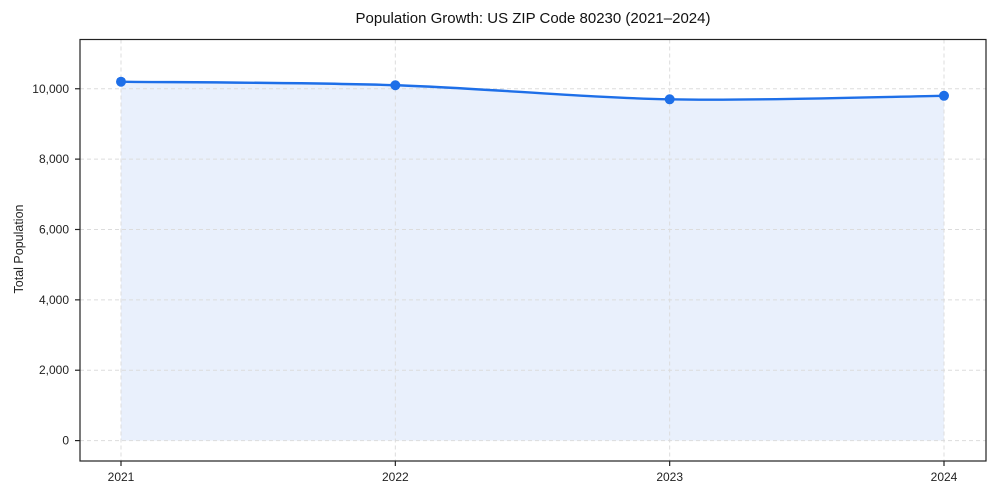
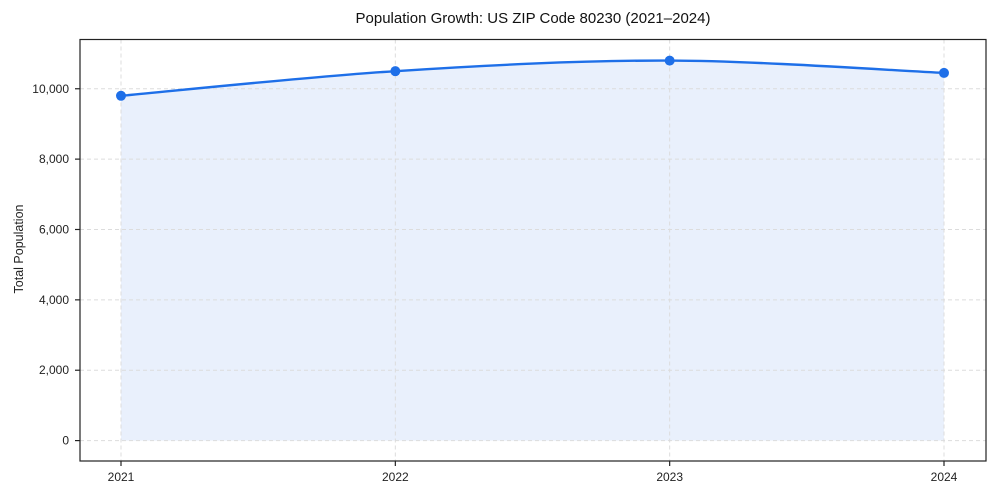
2021: 10200 -> 9800
2022: 10100 -> 10500
2023: 9700 -> 10800
2024: 9800 -> 10400
